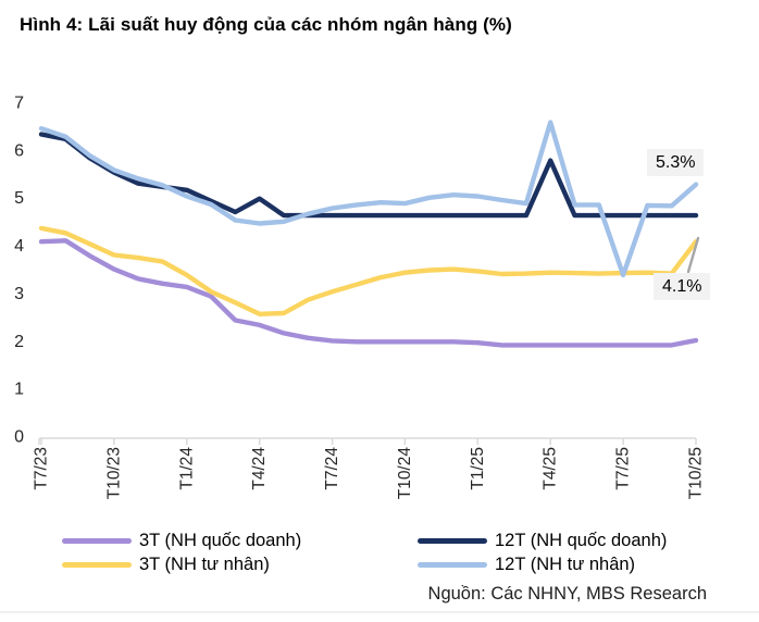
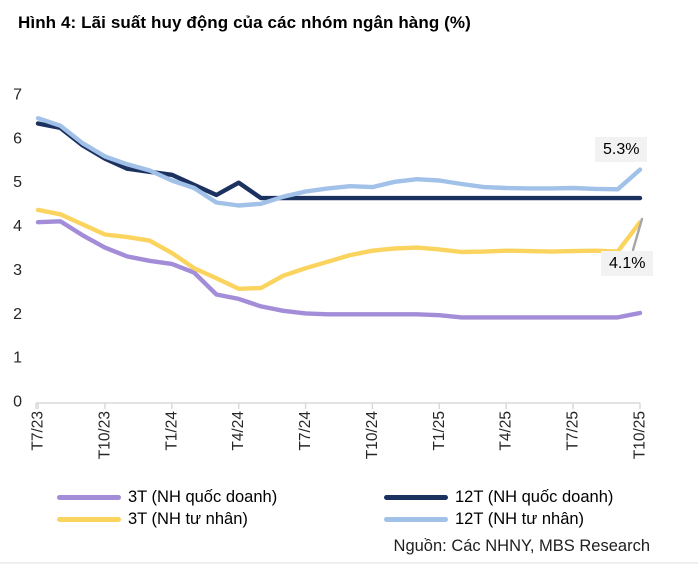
12T (NH quốc doanh)/T4/25: 5.8 -> 4.7
12T (NH tư nhân)/T4/25: 6.6 -> 4.9
12T (NH tư nhân)/T7/25: 3.4 -> 4.9
